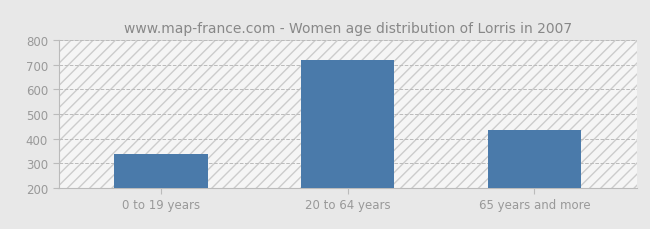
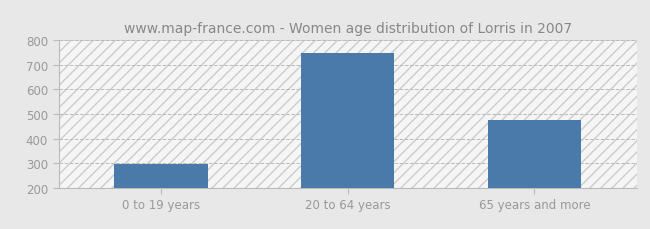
0 to 19 years: 335 -> 295
20 to 64 years: 720 -> 750
65 years and more: 435 -> 475
